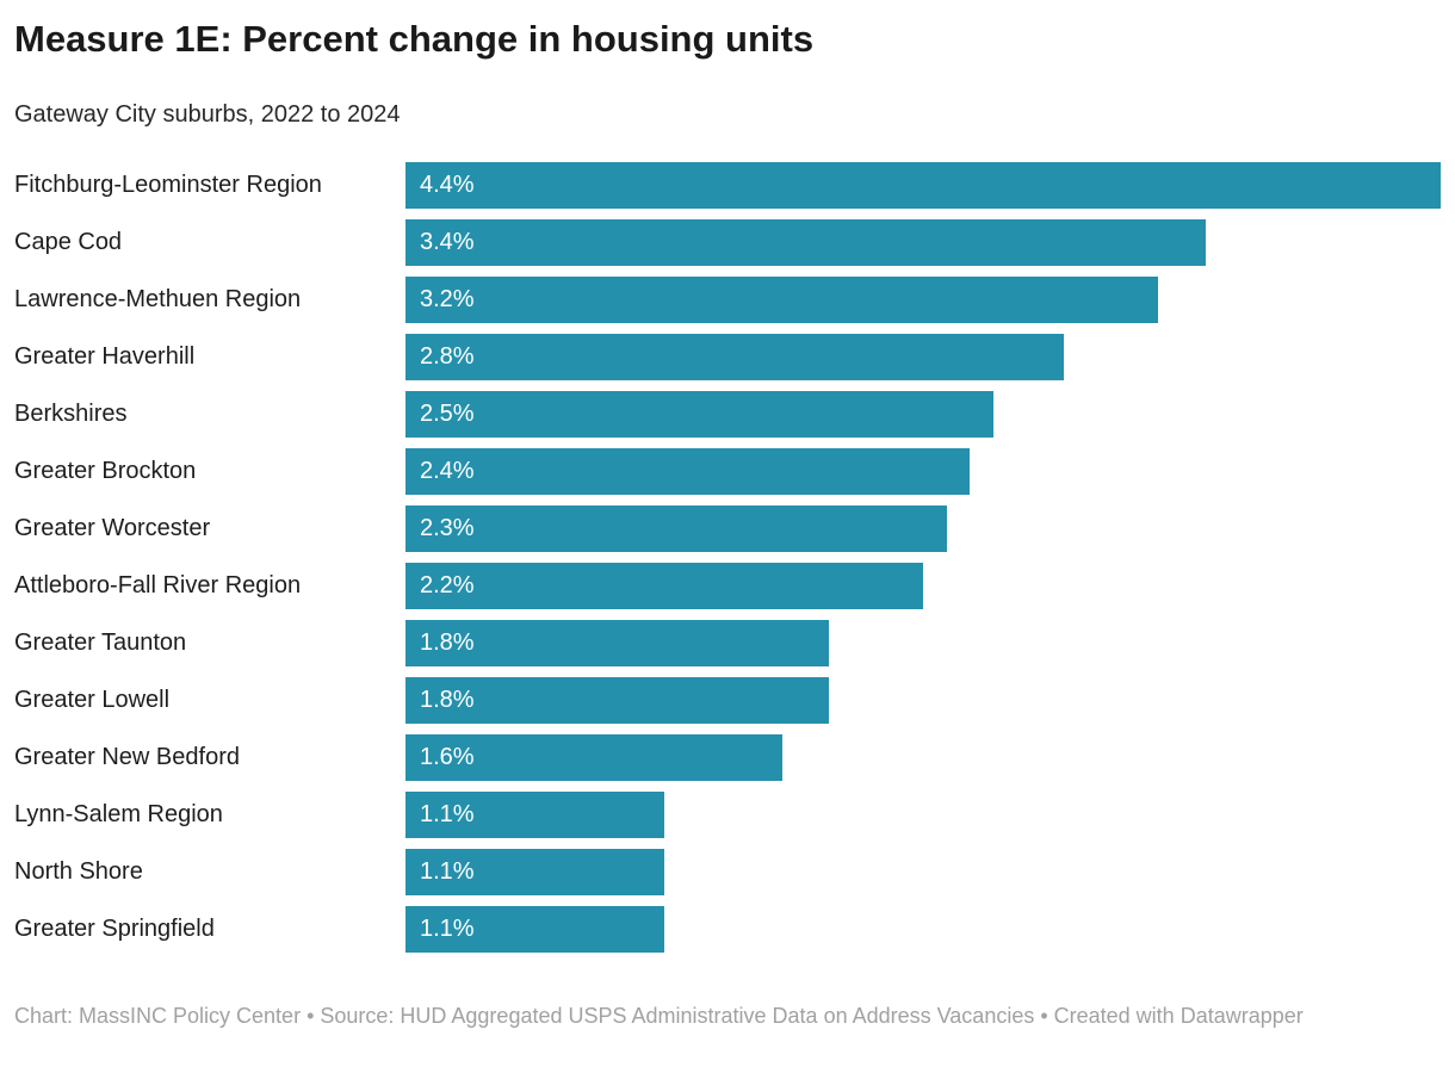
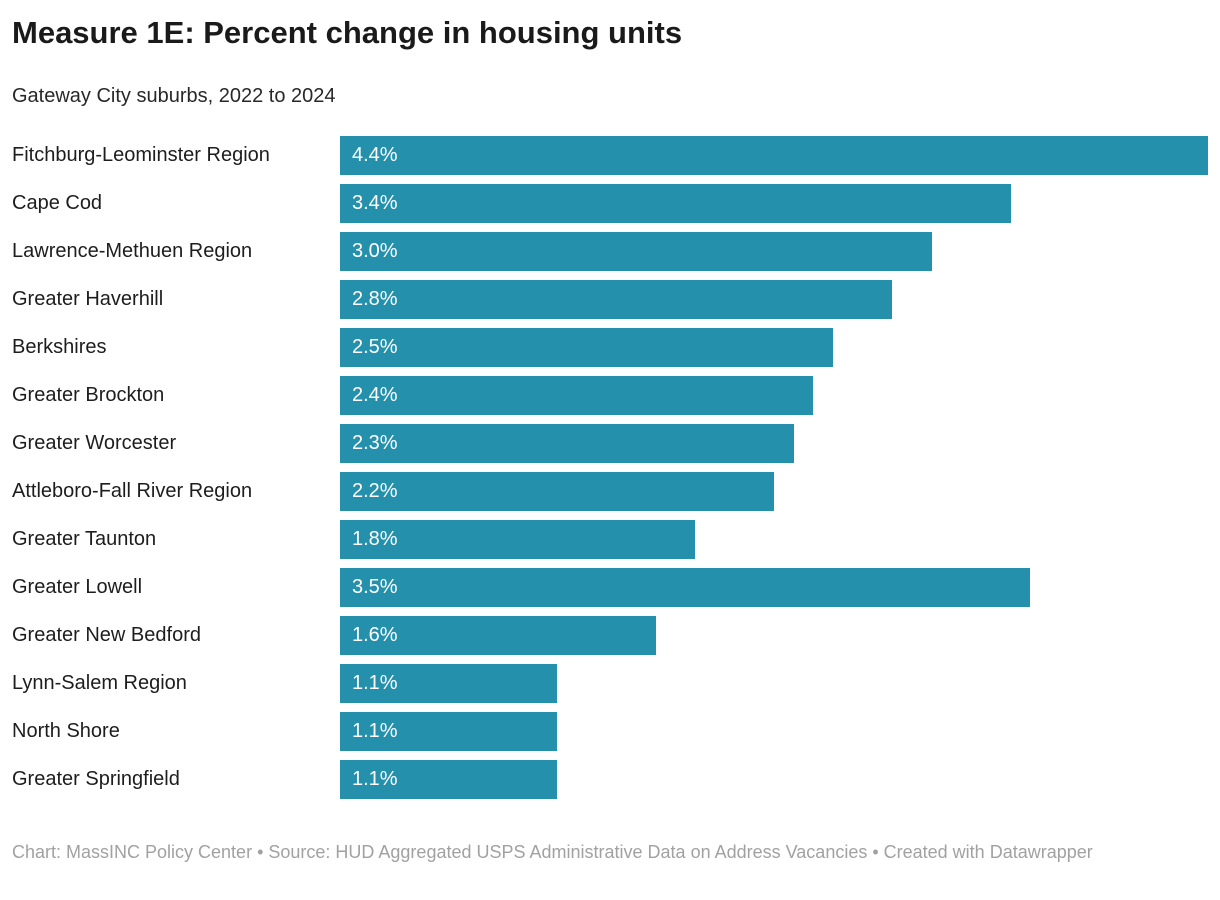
Lawrence-Methuen Region: 3.2% -> 3.0%
Greater Lowell: 1.8% -> 3.5%
